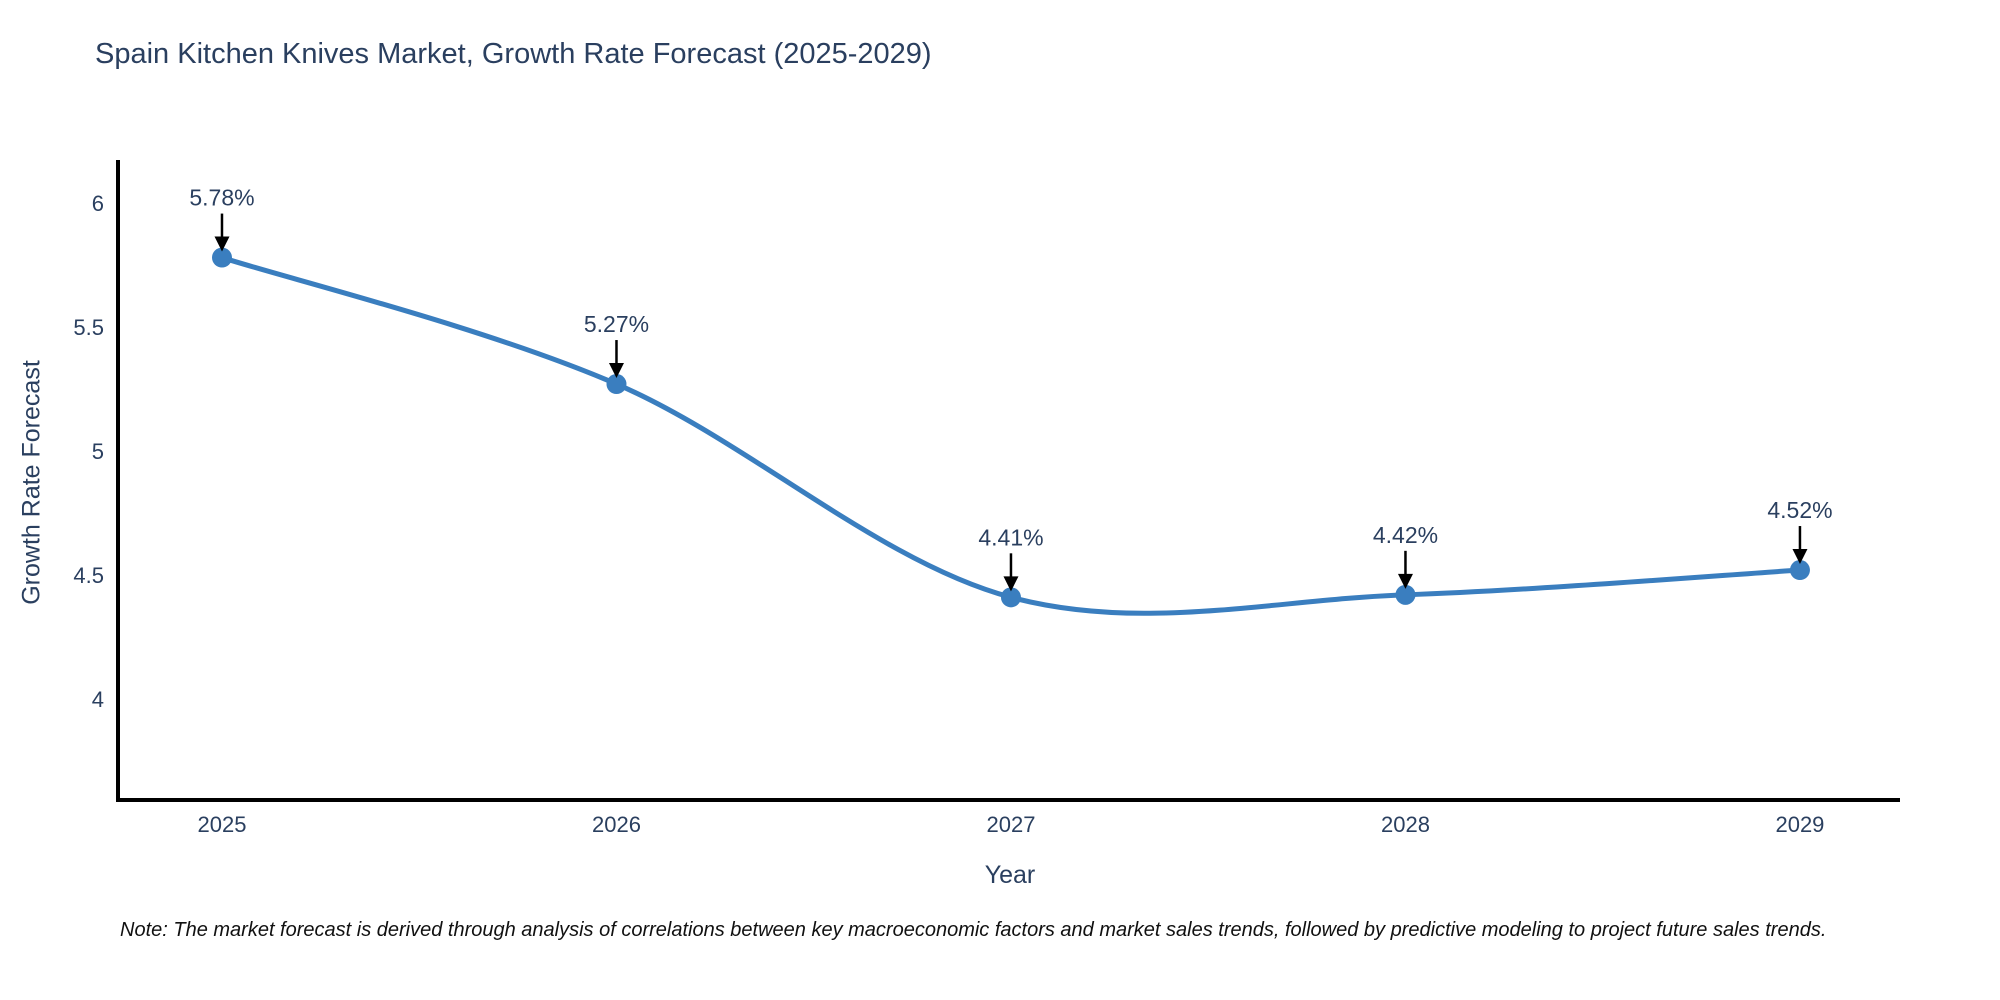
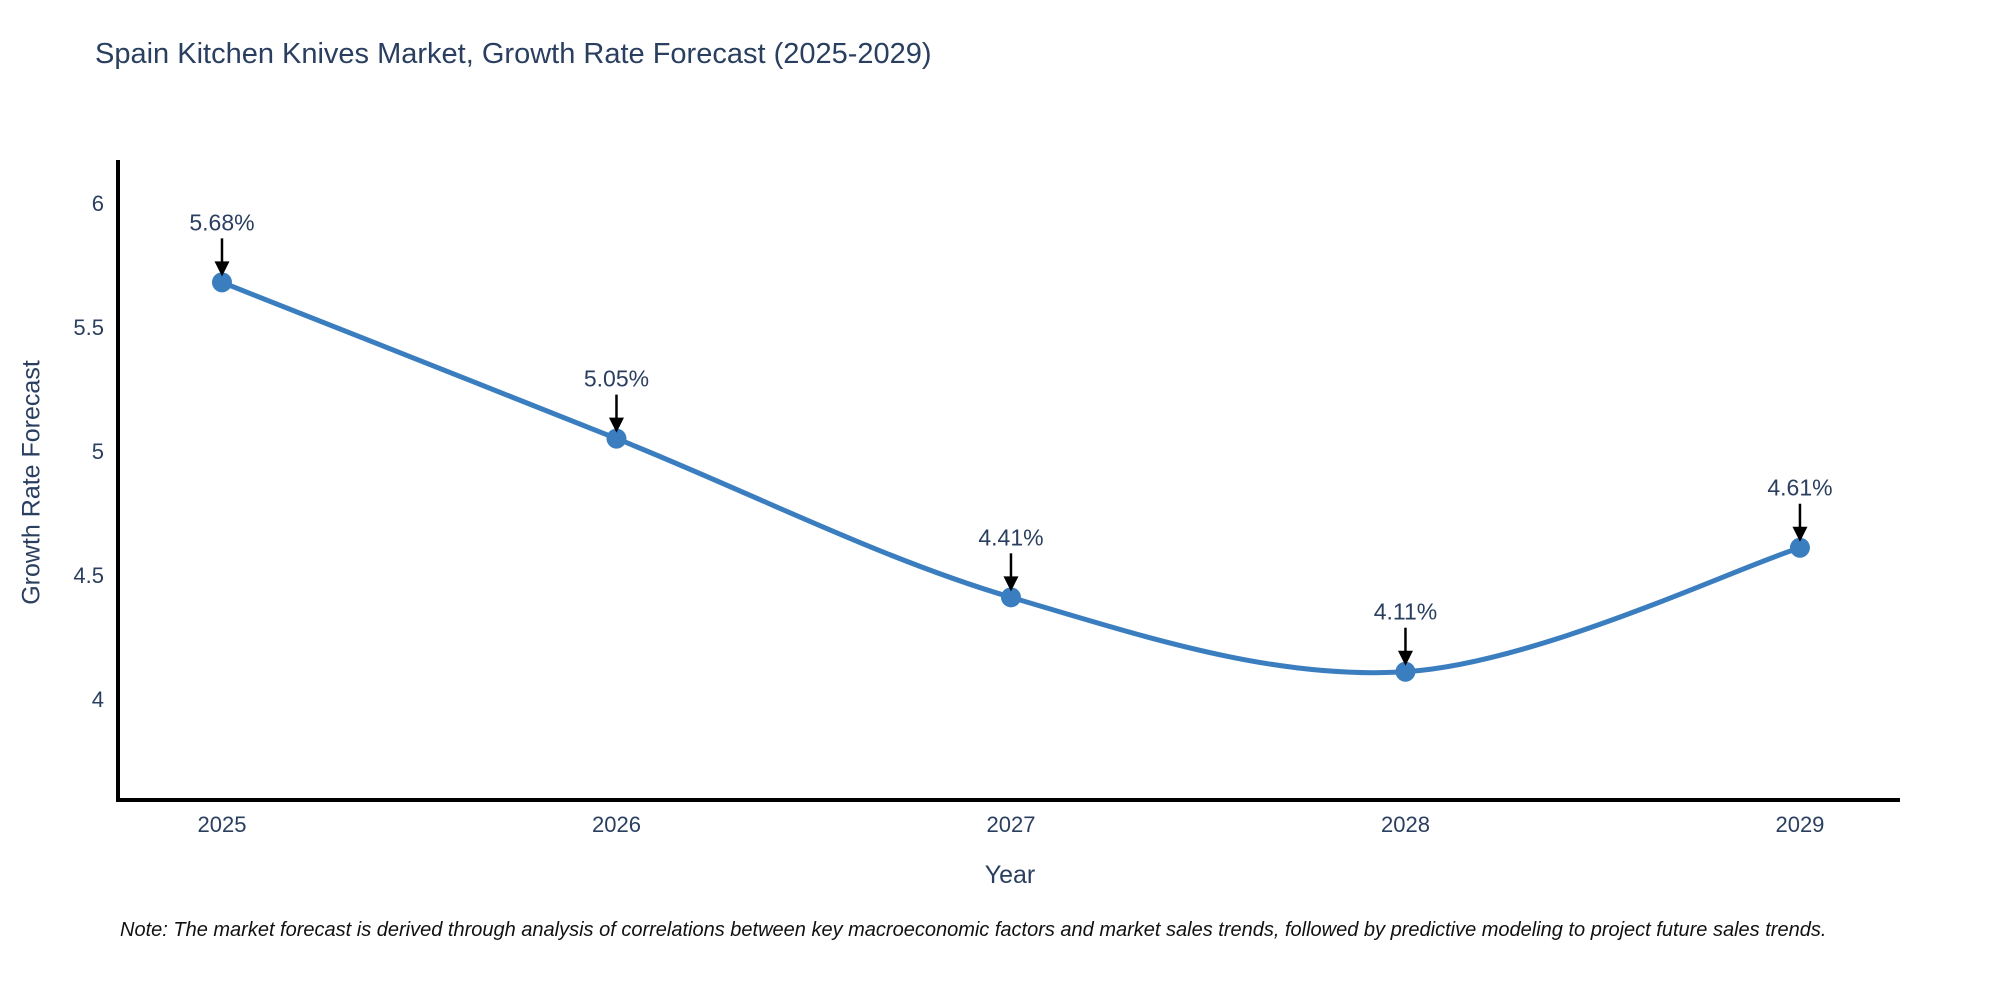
2025: 5.78% -> 5.68%
2026: 5.27% -> 5.05%
2028: 4.42% -> 4.11%
2029: 4.52% -> 4.61%
